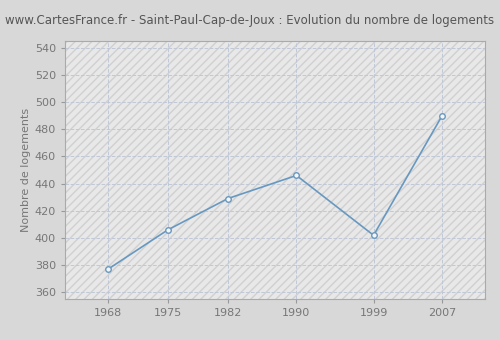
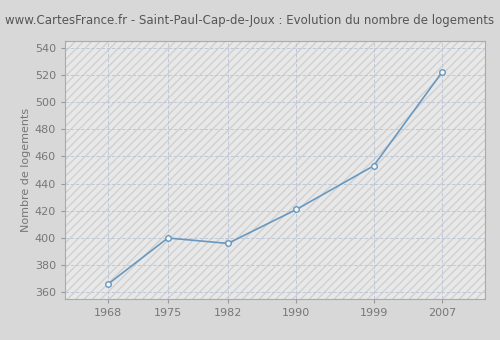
1968: 377 -> 366
1975: 406 -> 400
1982: 429 -> 396
1990: 446 -> 421
1999: 402 -> 453
2007: 490 -> 522
